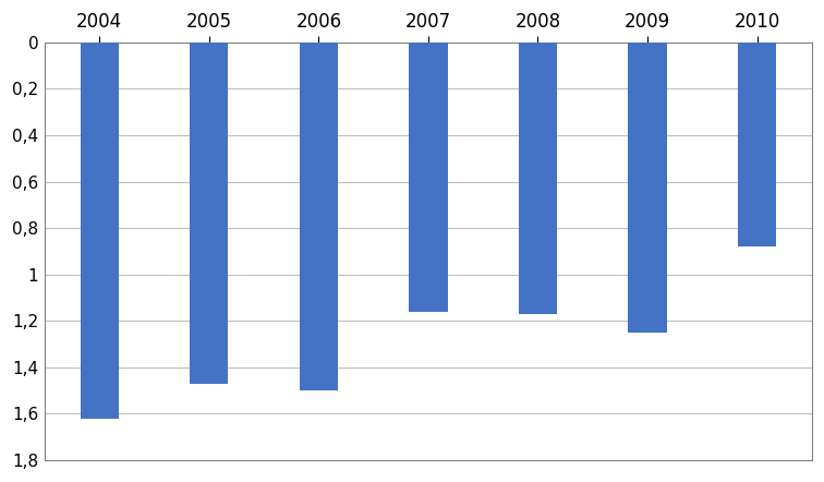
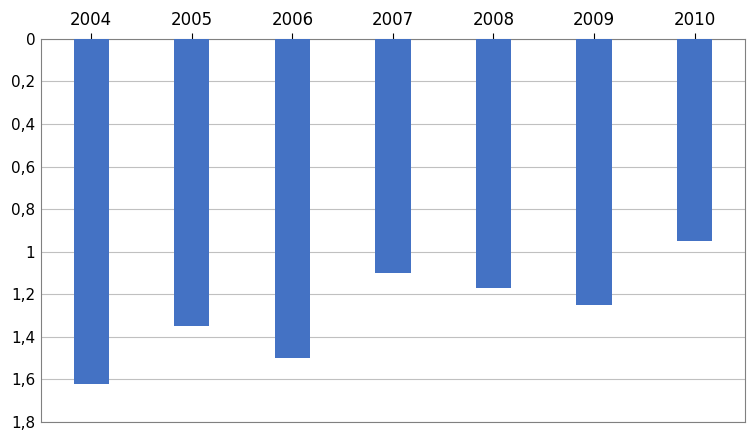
2005: 1,47 -> 1,35
2007: 1,16 -> 1,10
2010: 0,88 -> 0,95
